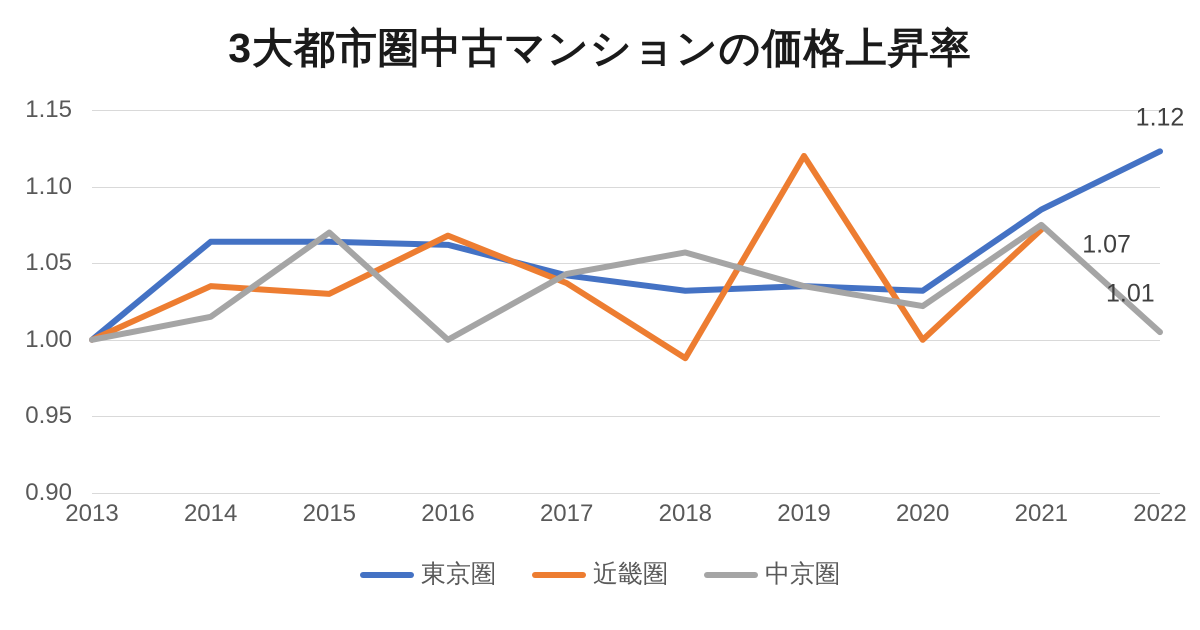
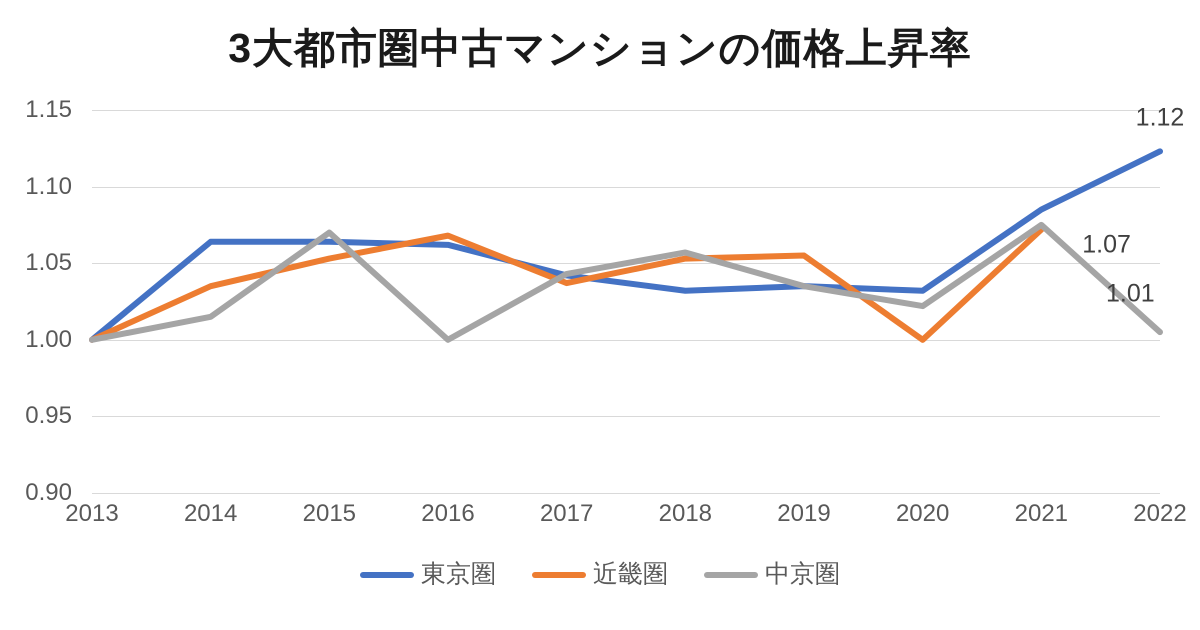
近畿圏/2015: 1.030 -> 1.053
近畿圏/2018: 0.988 -> 1.053
近畿圏/2019: 1.120 -> 1.055
